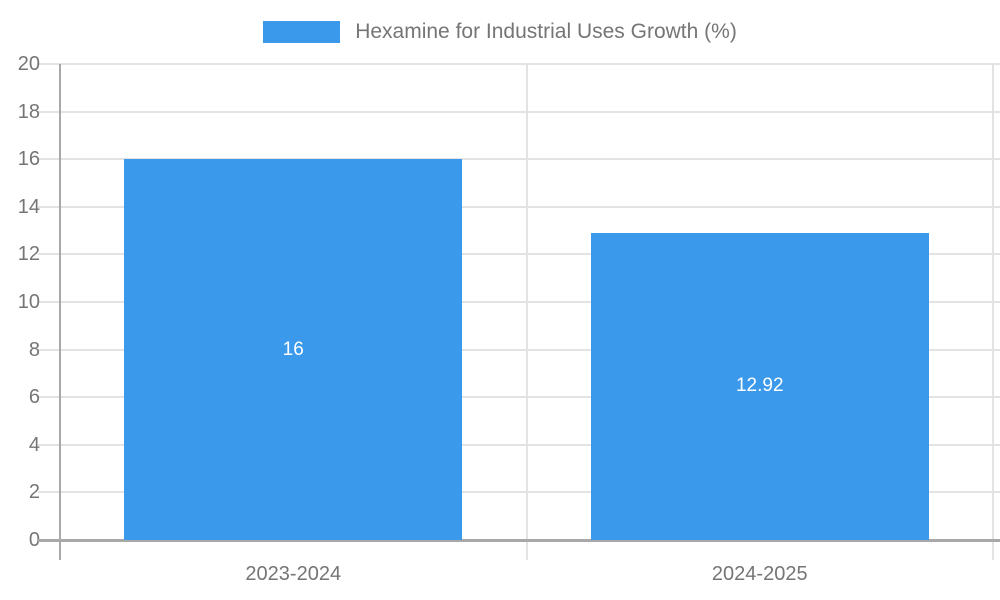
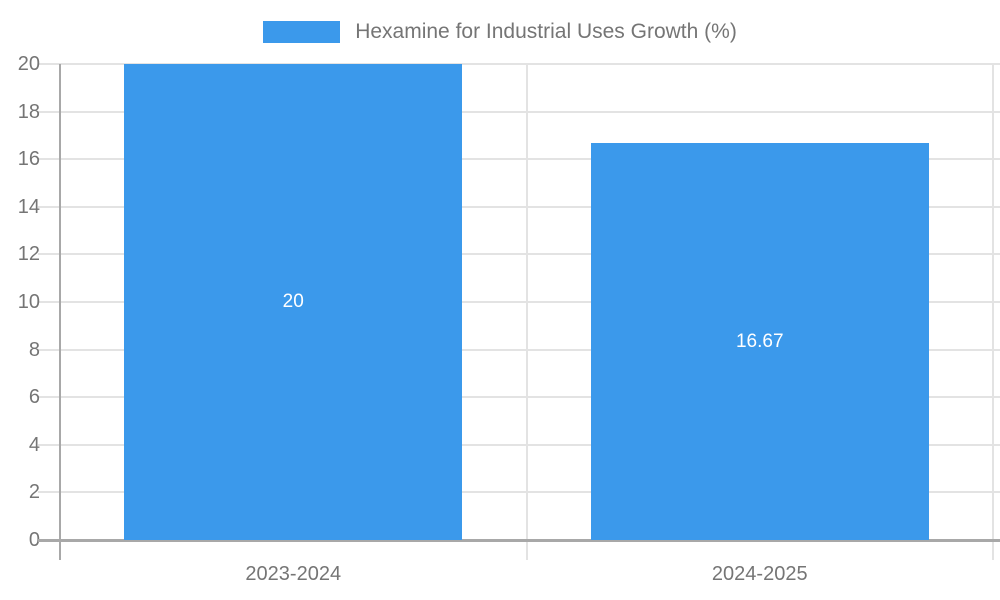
2023-2024: 16 -> 20
2024-2025: 12.92 -> 16.67
